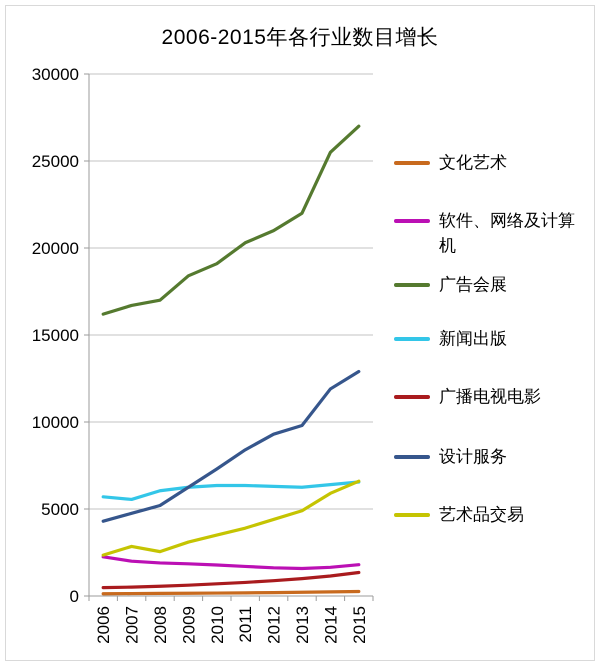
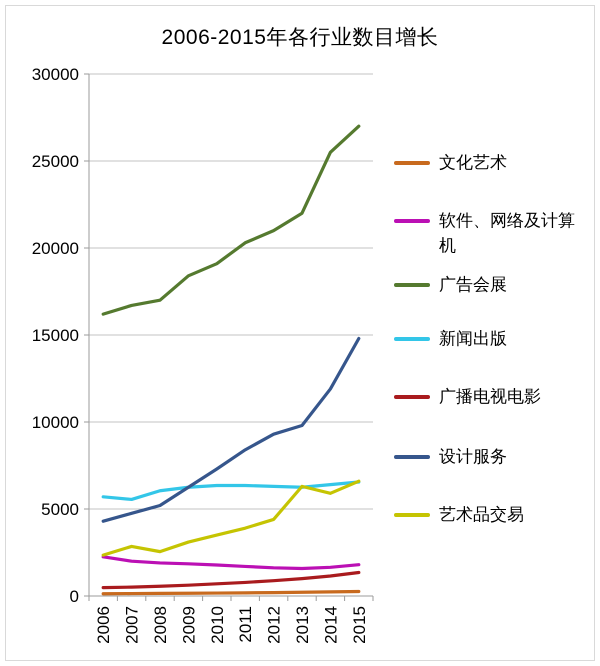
艺术品交易/2013: 4900 -> 6300
设计服务/2015: 12900 -> 14800
